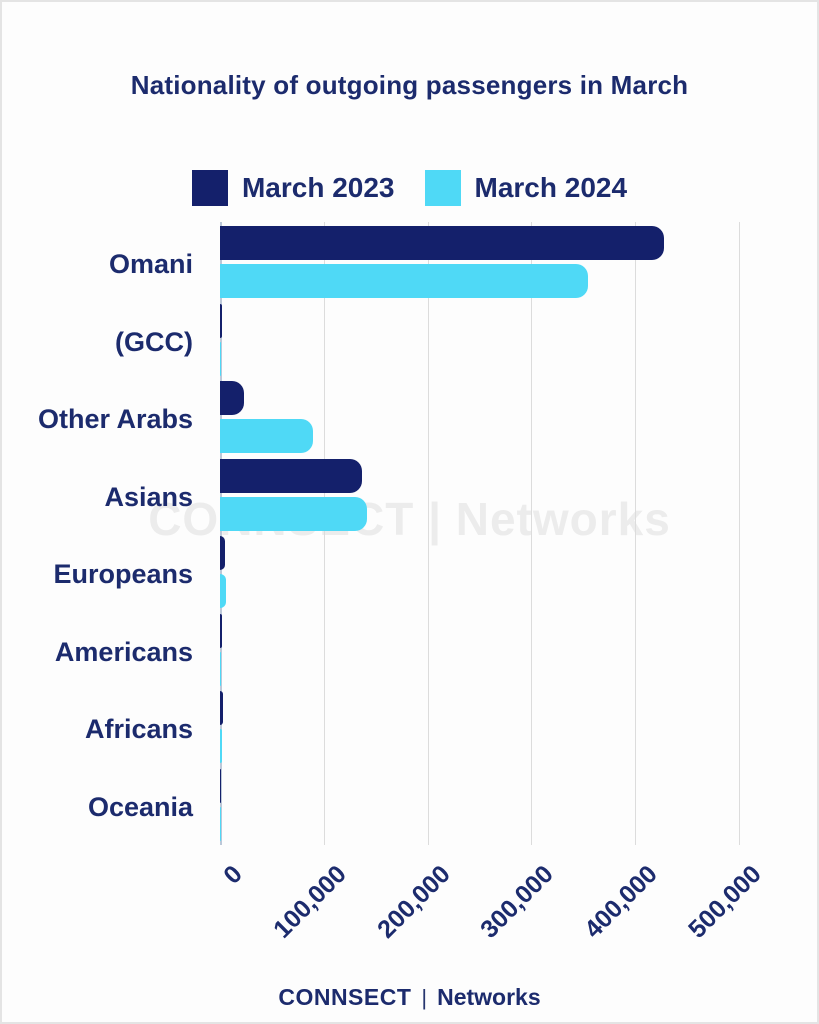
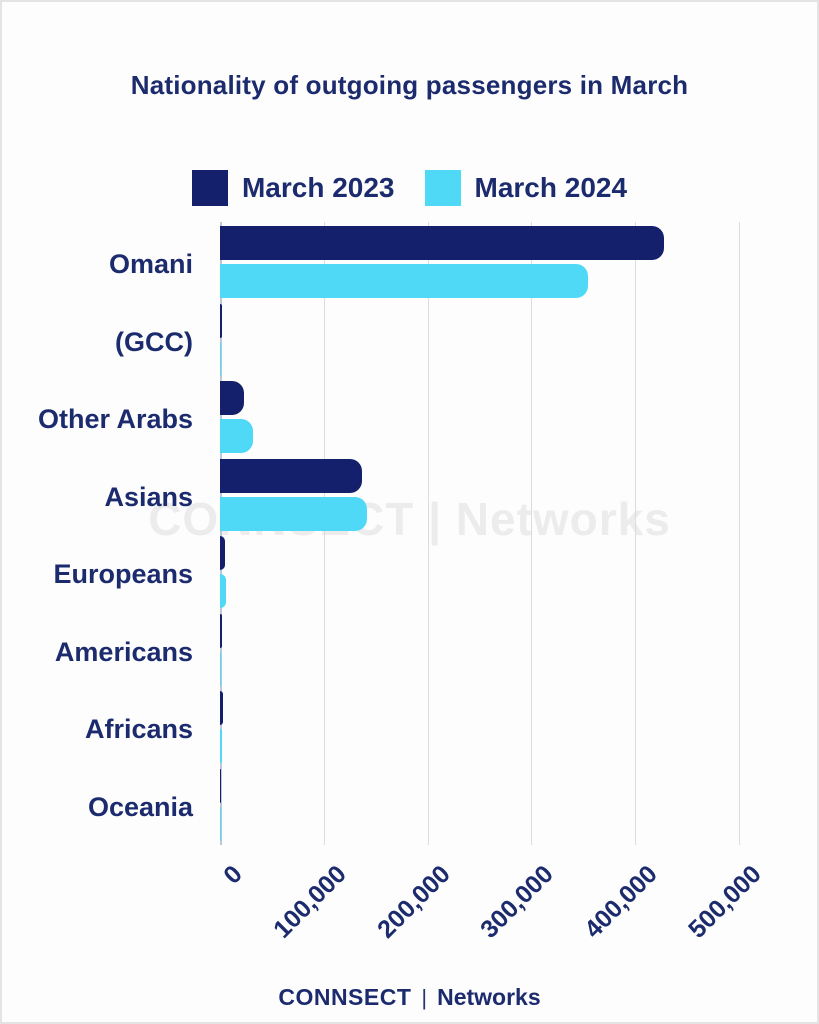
March 2024/Other Arabs: 90000 -> 30000
